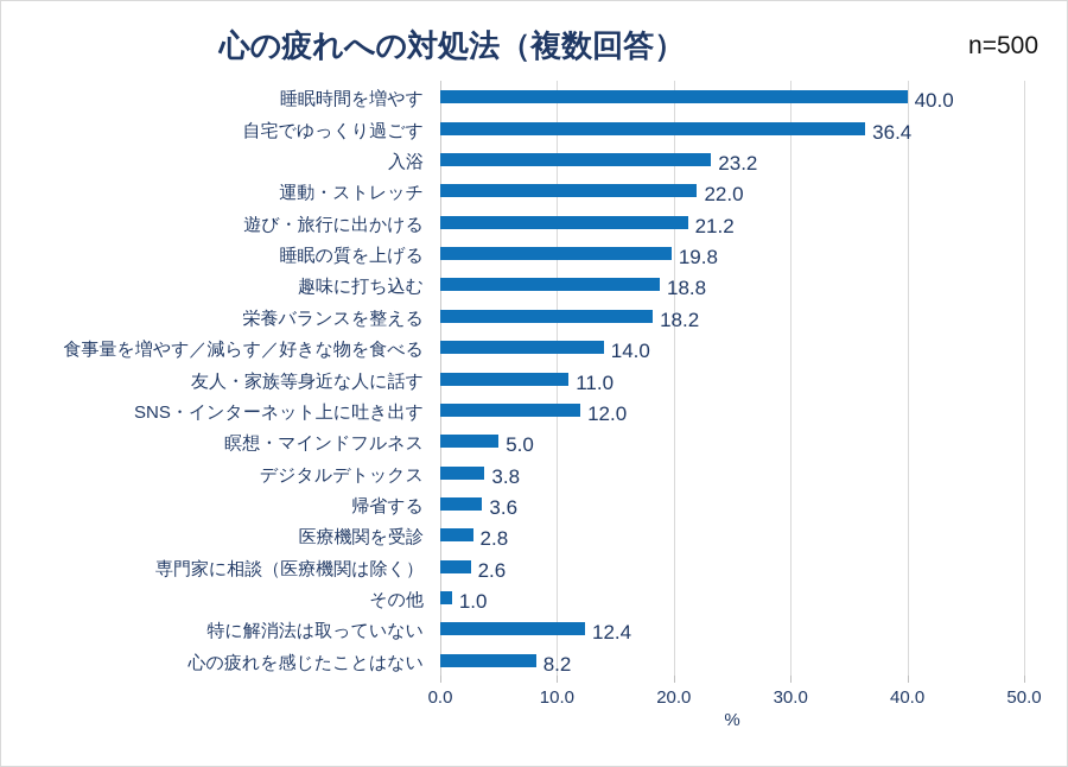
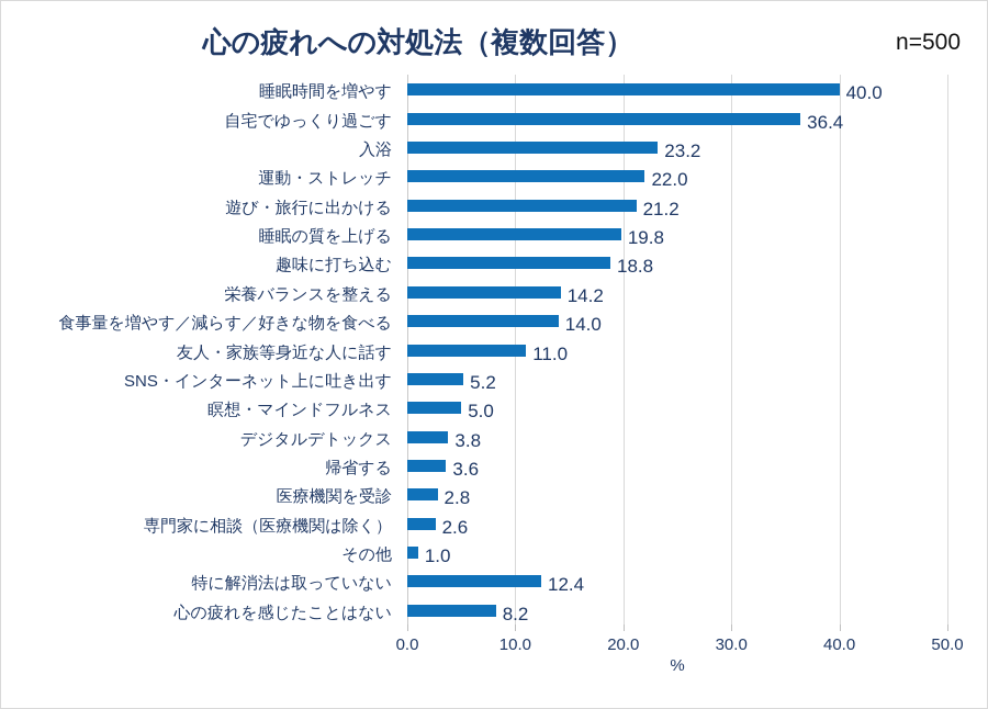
栄養バランスを整える: 18.2 -> 14.2
SNS・インターネット上に吐き出す: 12.0 -> 5.2
